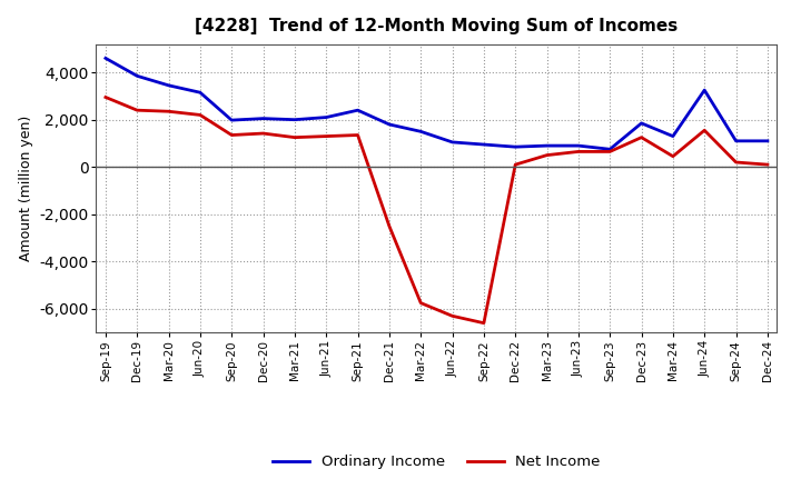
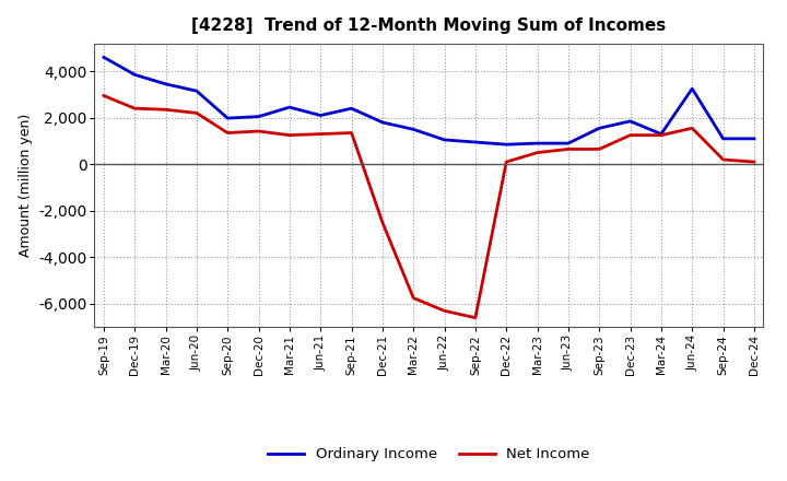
Ordinary Income/Mar-21: 2,000 -> 2,450
Ordinary Income/Sep-23: 750 -> 1,550
Net Income/Mar-24: 450 -> 1,250
